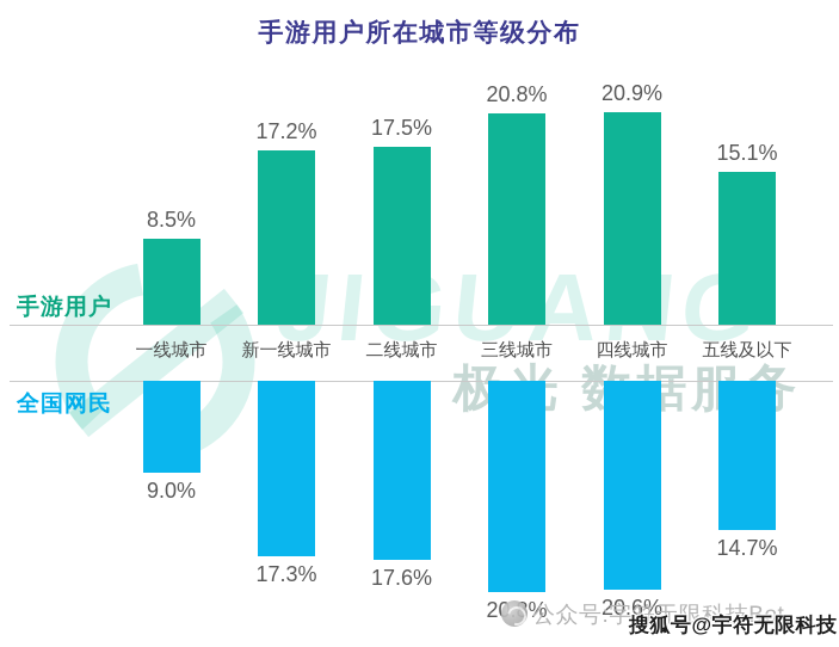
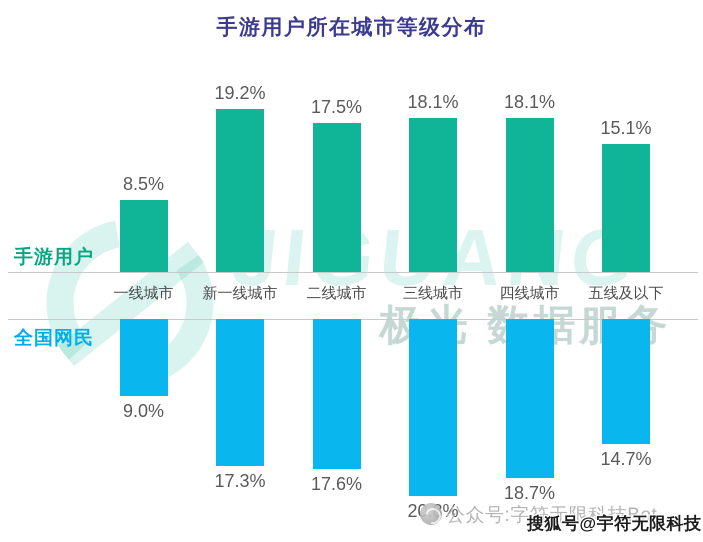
手游用户/新一线城市: 17.2% -> 19.2%
手游用户/三线城市: 20.8% -> 18.1%
手游用户/四线城市: 20.9% -> 18.1%
全国网民/四线城市: 20.6% -> 18.7%
